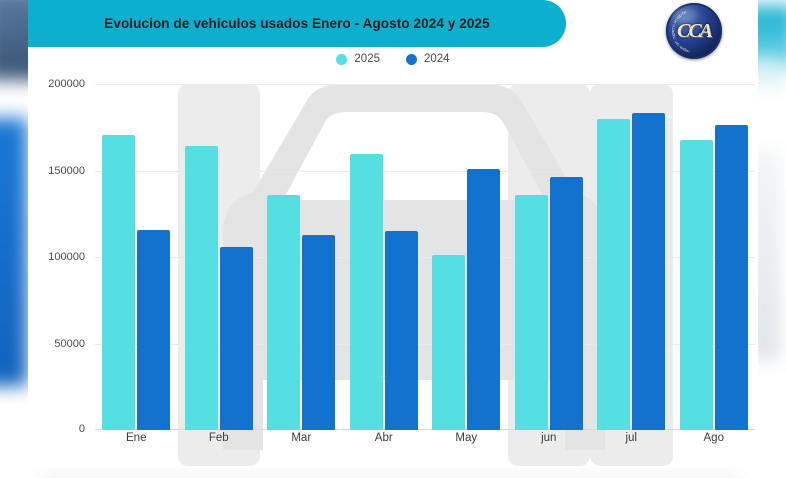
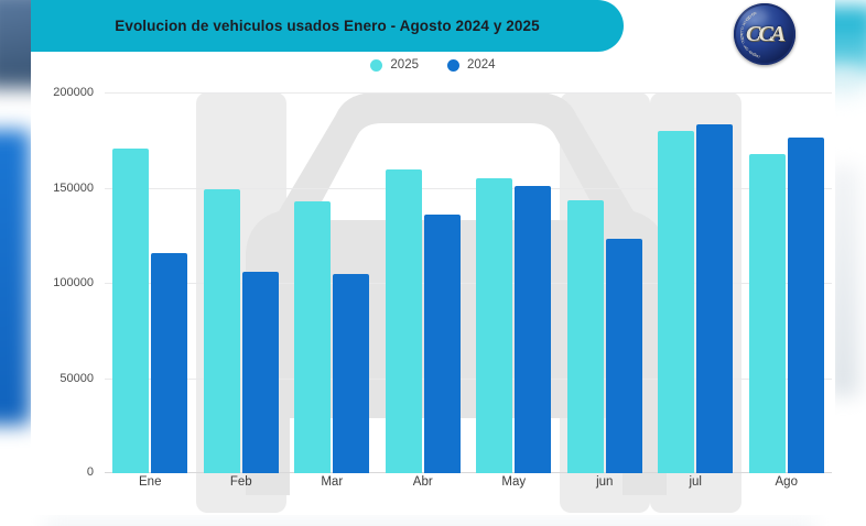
2025/Feb: 164000 -> 149000
2025/Mar: 136000 -> 143000
2024/Mar: 113000 -> 105000
2024/Abr: 115000 -> 136000
2025/May: 101000 -> 155000
2025/jun: 136000 -> 144000
2024/jun: 146000 -> 123000
